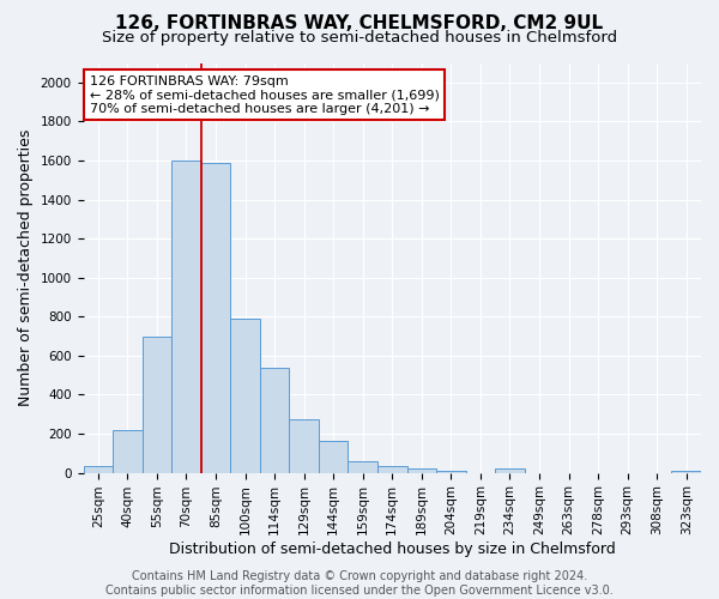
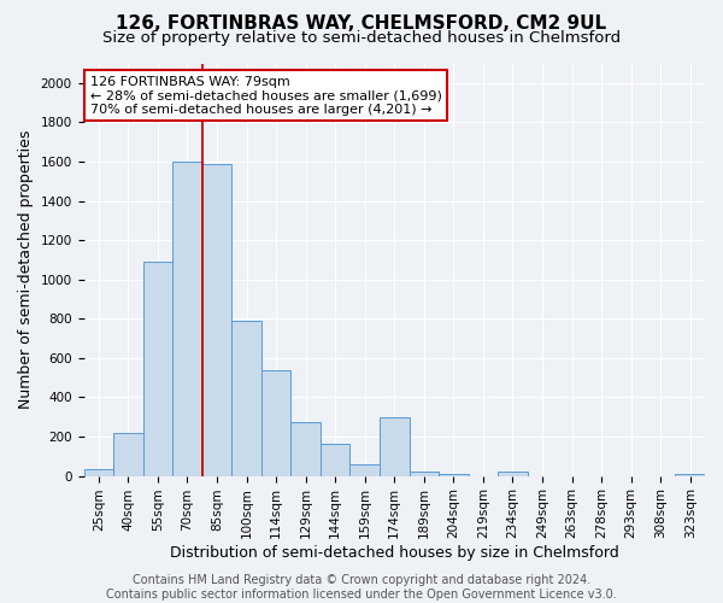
55sqm: 700 -> 1090
174sqm: 40 -> 300
